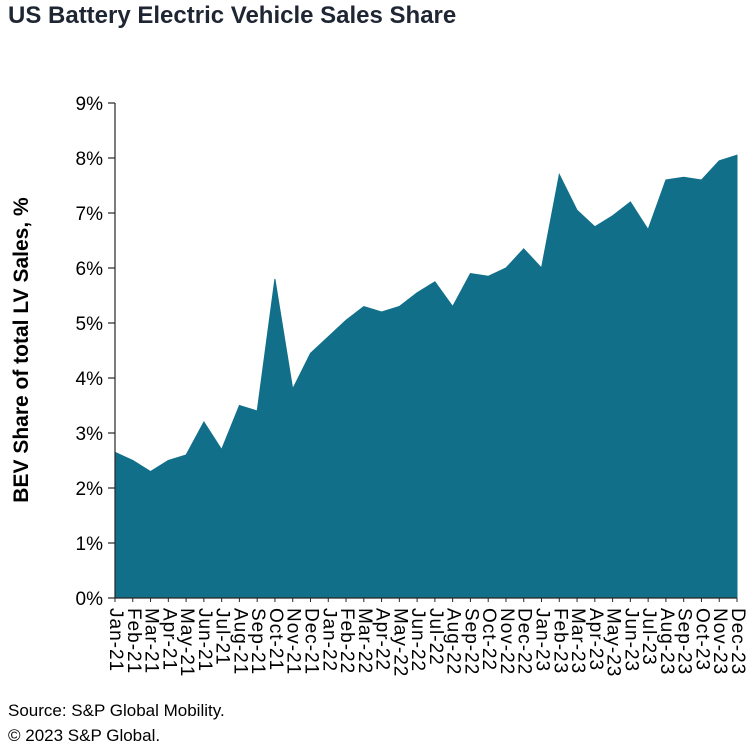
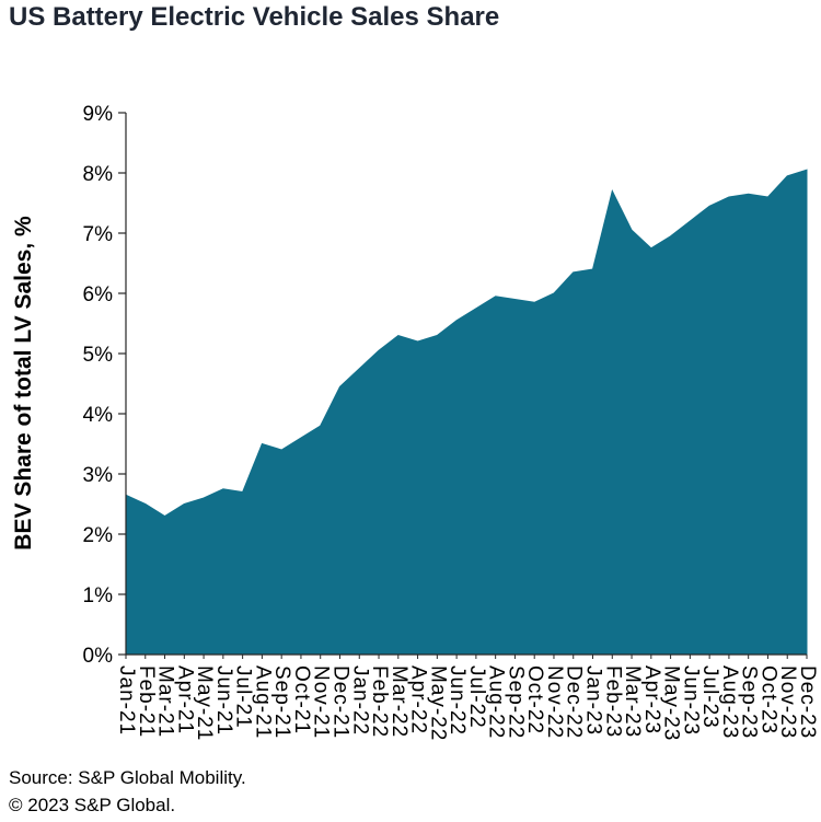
Jun-21: 3.2% -> 2.8%
Oct-21: 5.8% -> 3.6%
Aug-22: 5.3% -> 6.0%
Jan-23: 6.0% -> 6.4%
Jul-23: 6.7% -> 7.5%
